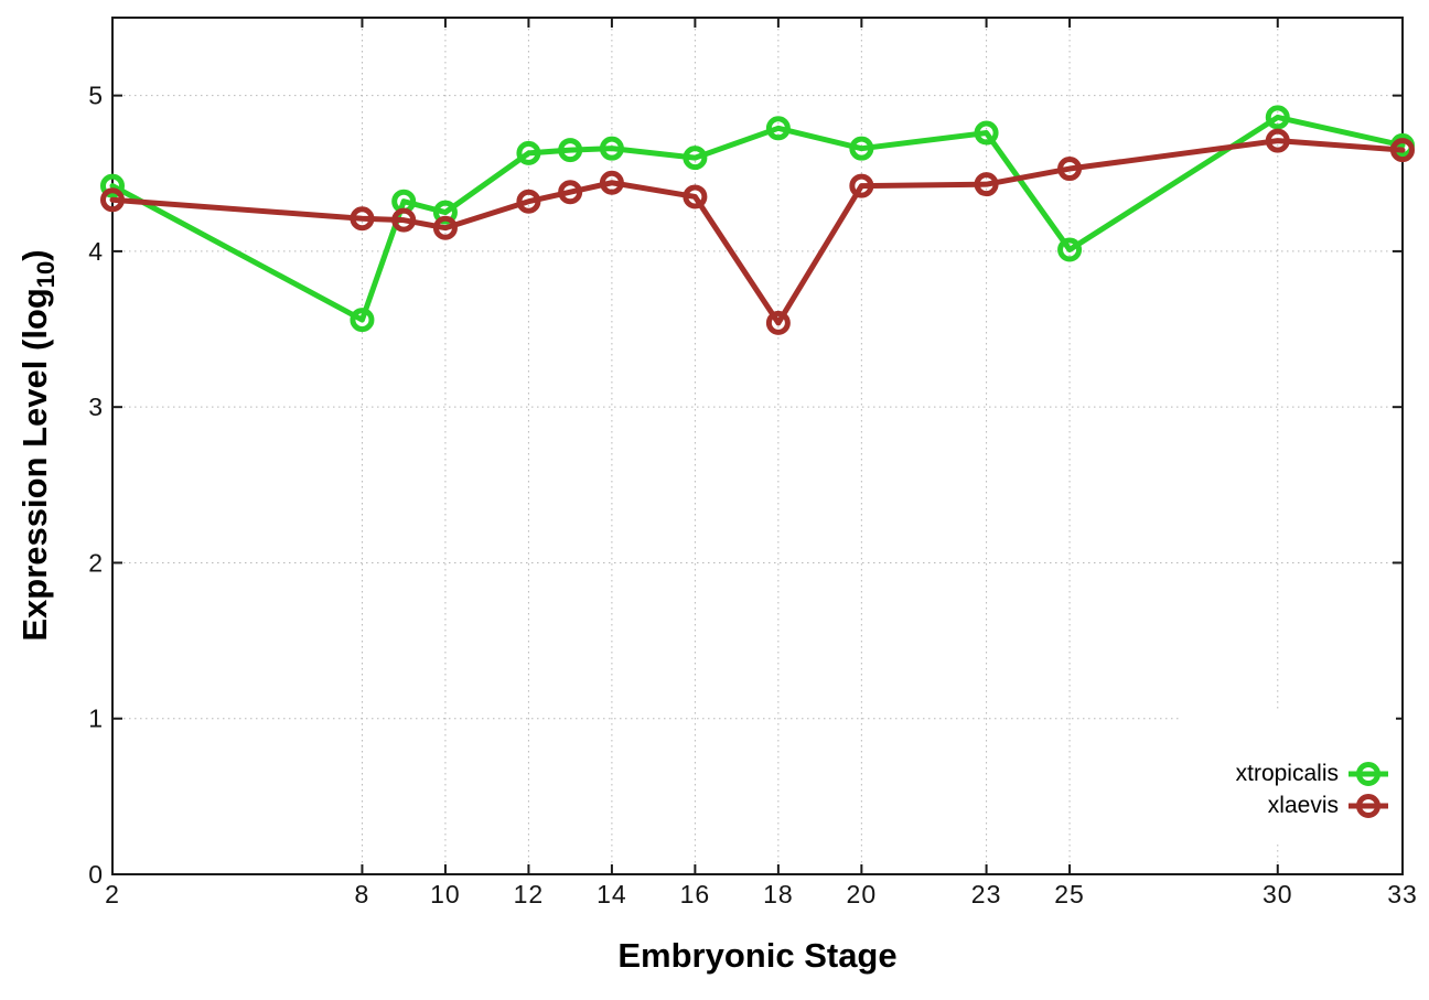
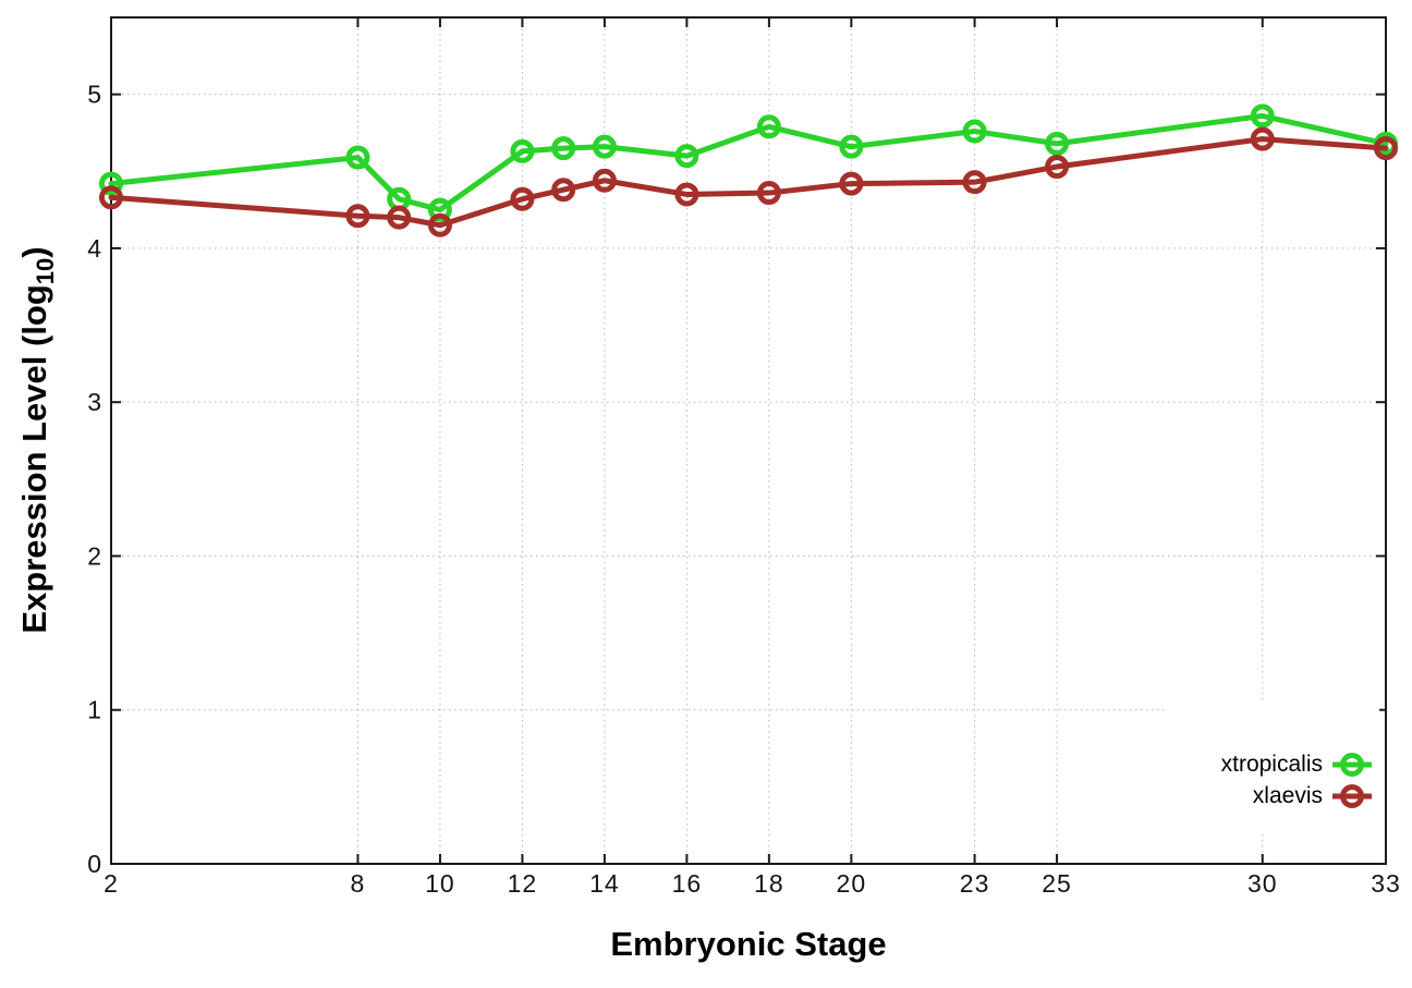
xtropicalis/8: 3.56 -> 4.59
xlaevis/18: 3.54 -> 4.36
xtropicalis/25: 4.01 -> 4.68
